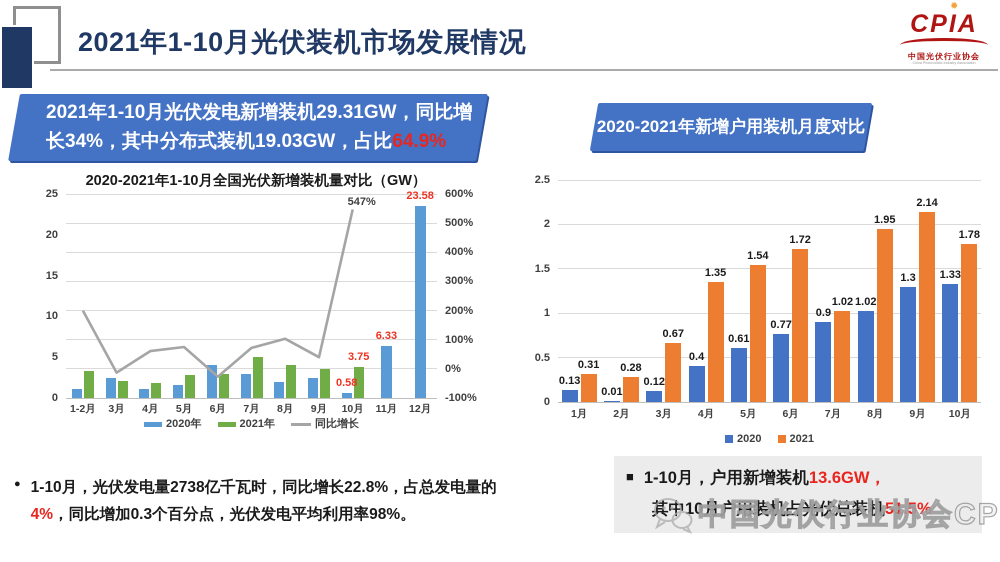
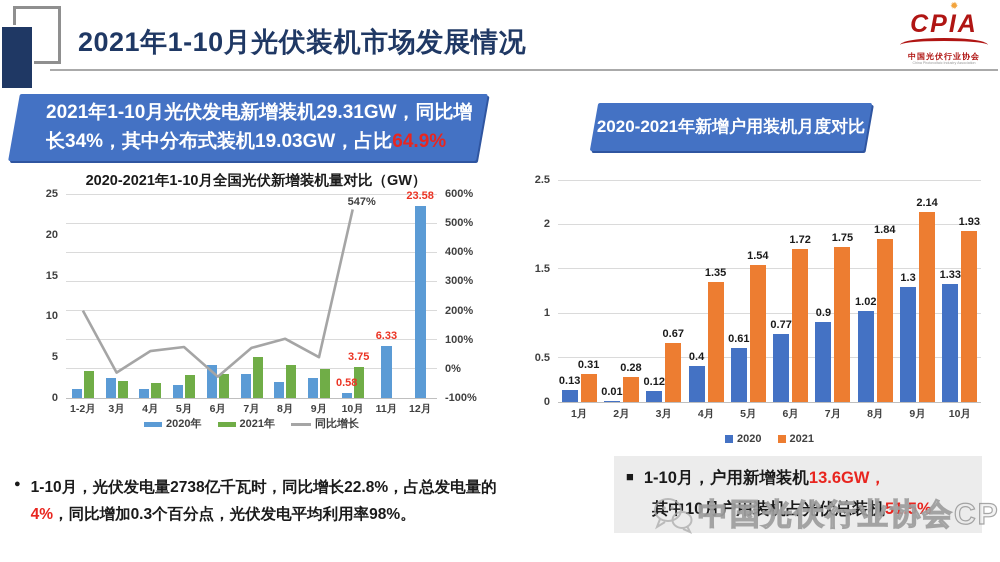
2020-2021年新增户用装机月度对比/2021/7月: 1.02 -> 1.75
2020-2021年新增户用装机月度对比/2021/8月: 1.95 -> 1.84
2020-2021年新增户用装机月度对比/2021/10月: 1.78 -> 1.93
